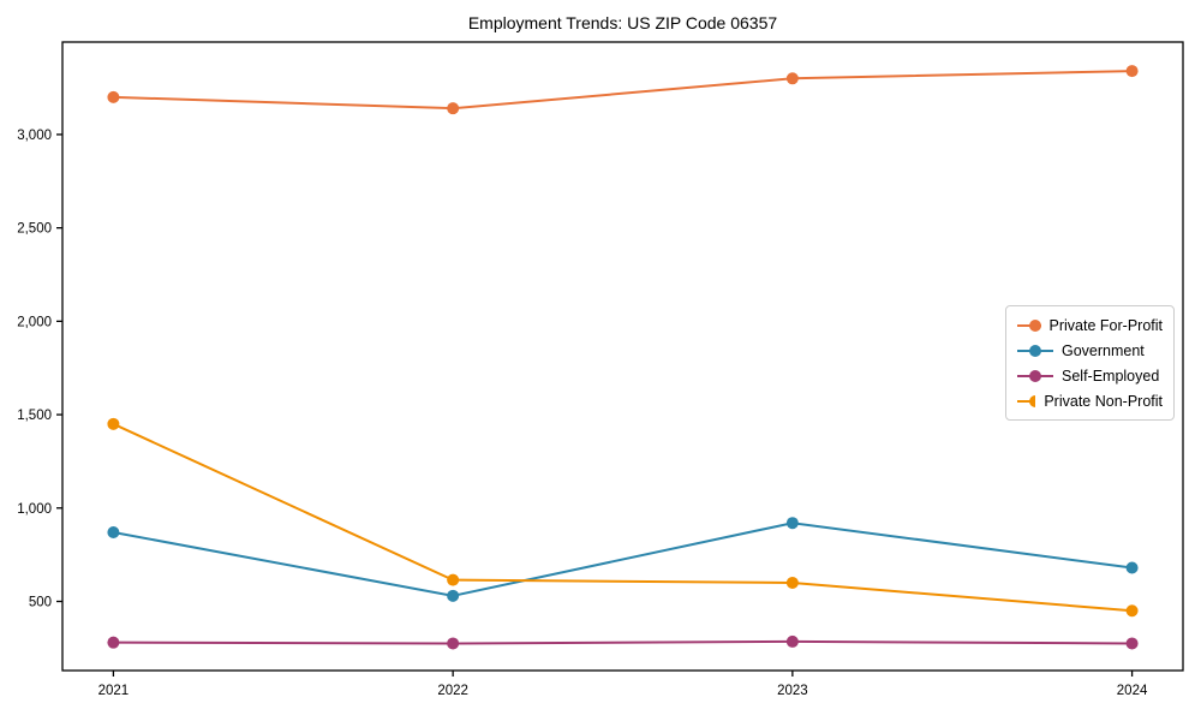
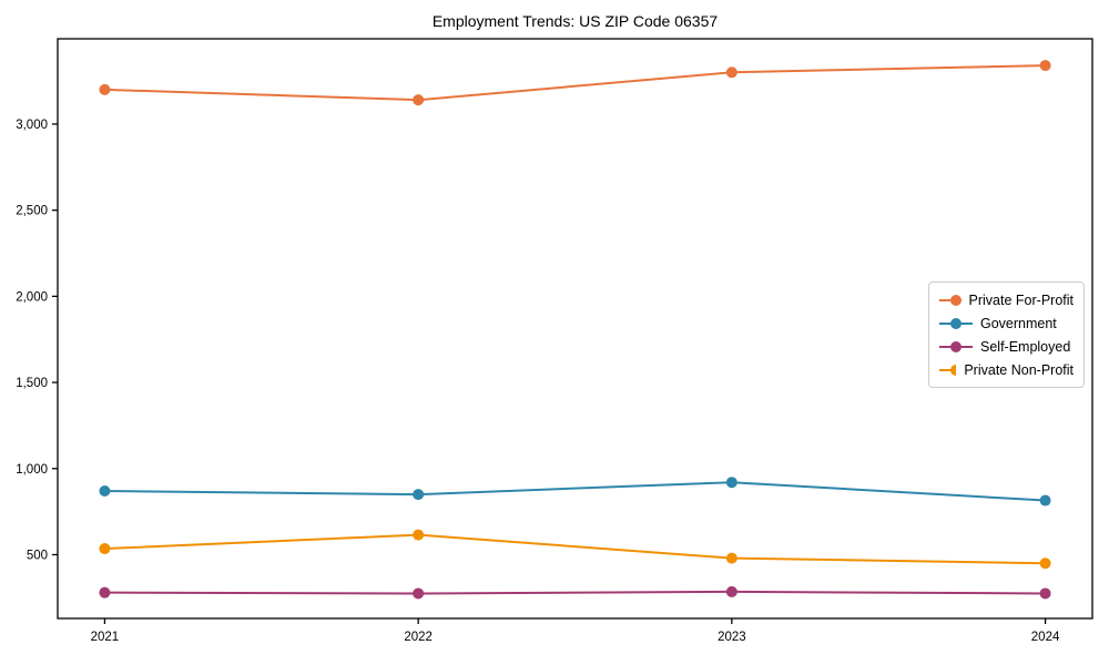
Private Non-Profit/2021: 1450 -> 540
Government/2022: 530 -> 850
Private Non-Profit/2023: 600 -> 480
Government/2024: 680 -> 820
